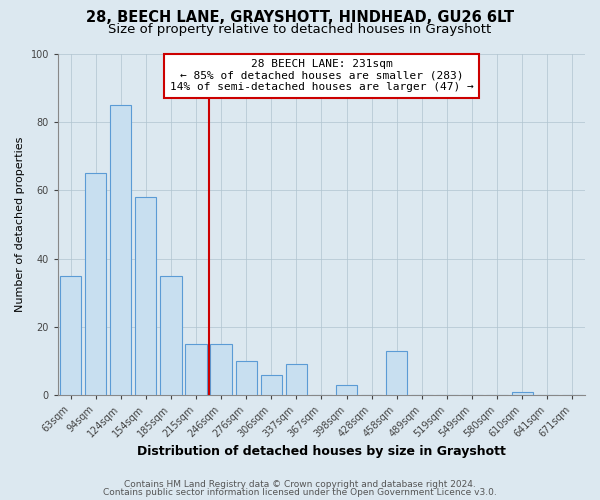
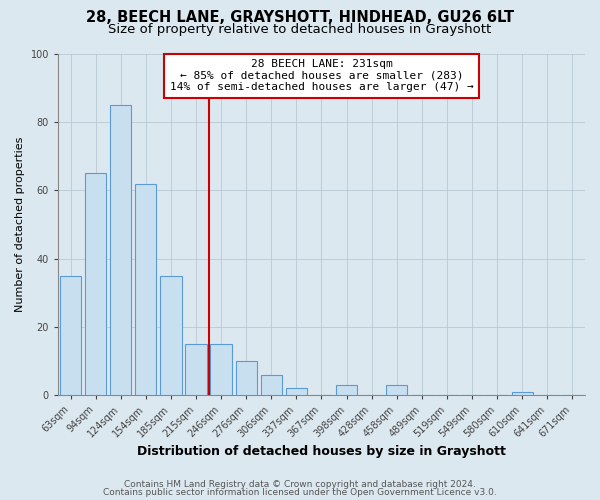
154sqm: 58 -> 62
337sqm: 9 -> 2
458sqm: 13 -> 3
